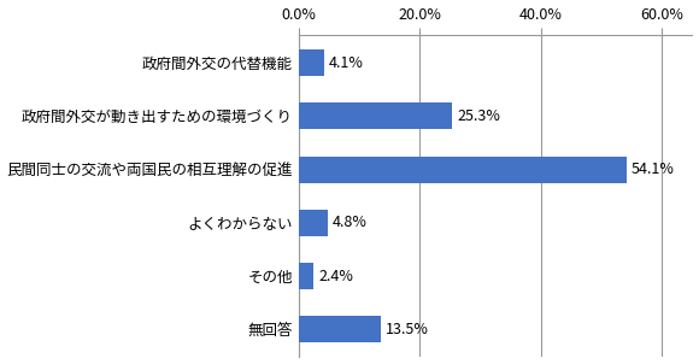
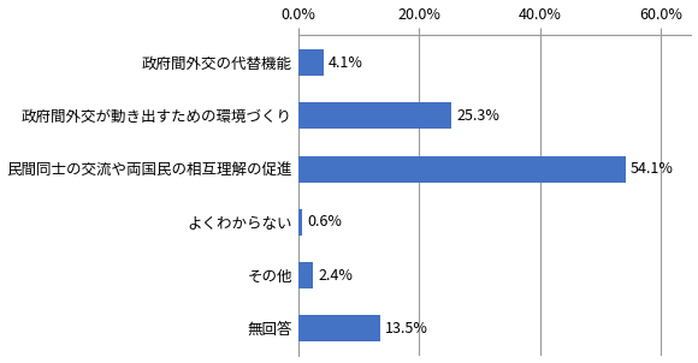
よくわからない: 4.8% -> 0.6%
